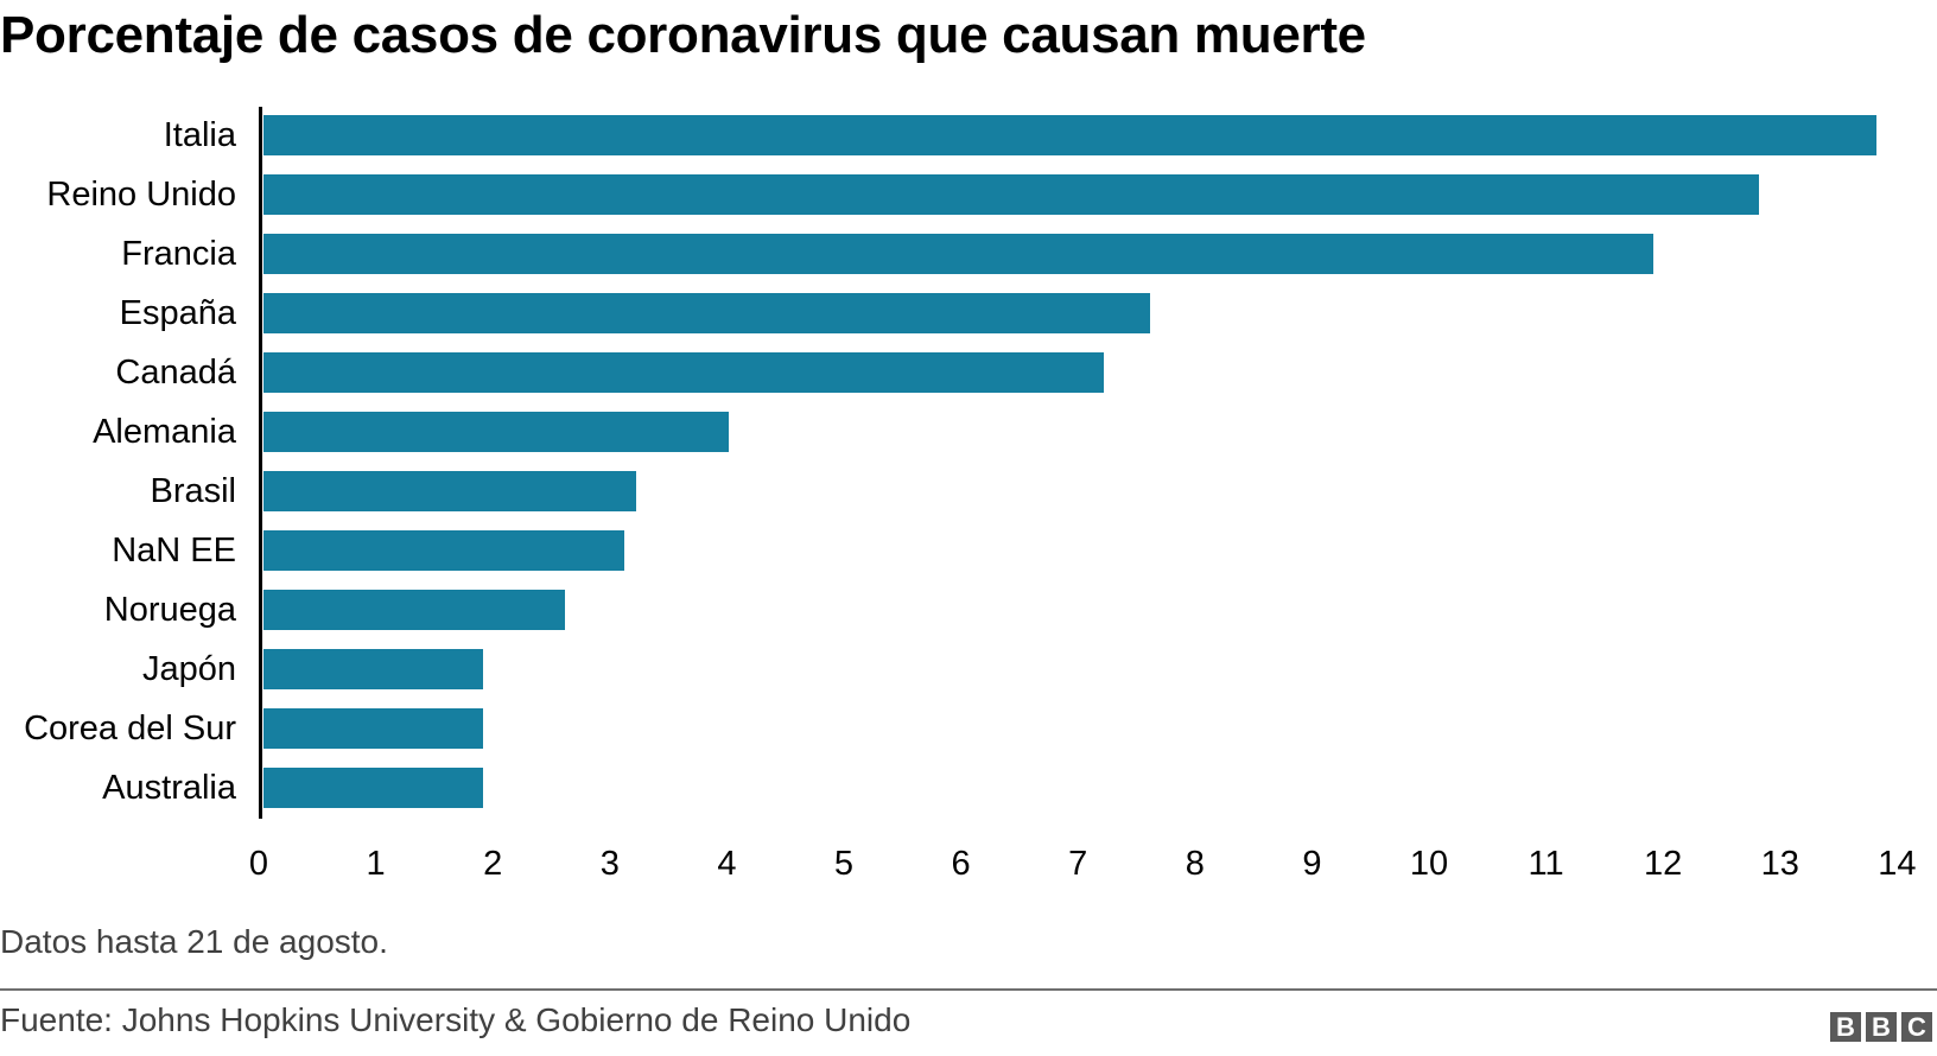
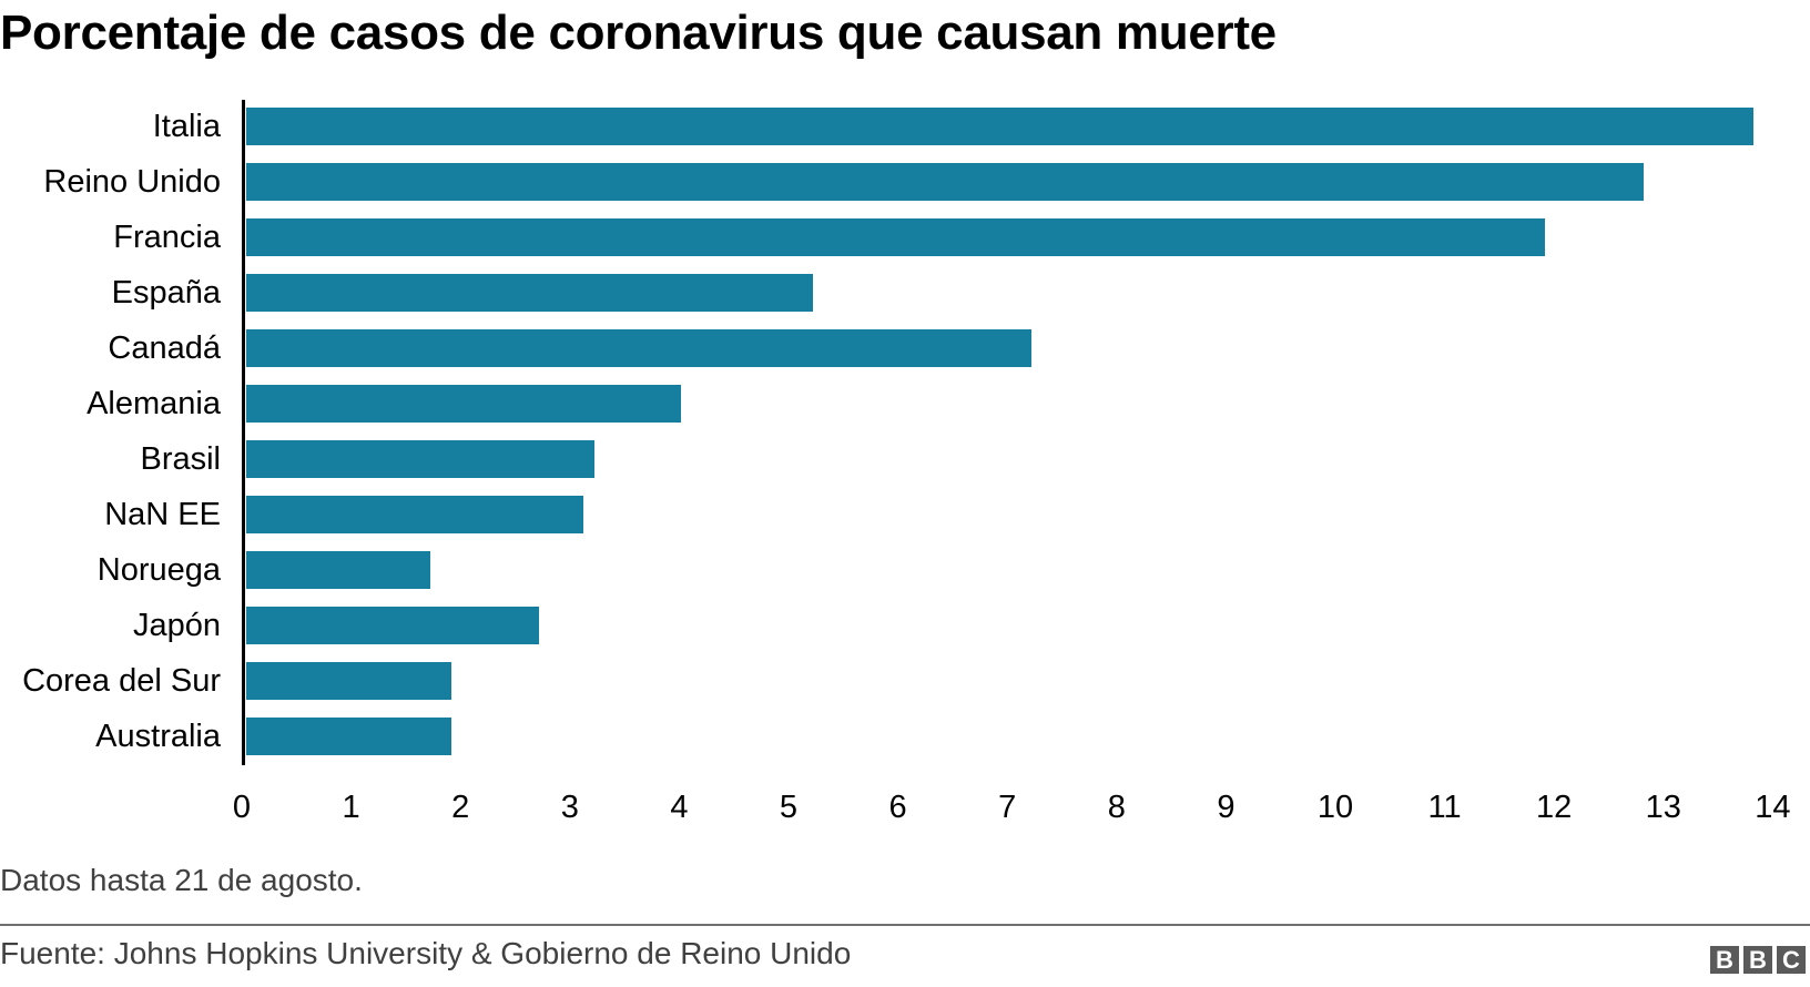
España: 7.6 -> 5.2
Noruega: 2.6 -> 1.7
Japón: 1.9 -> 2.7
